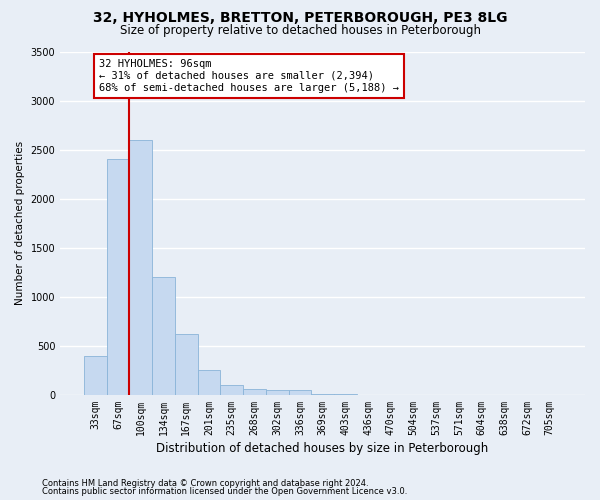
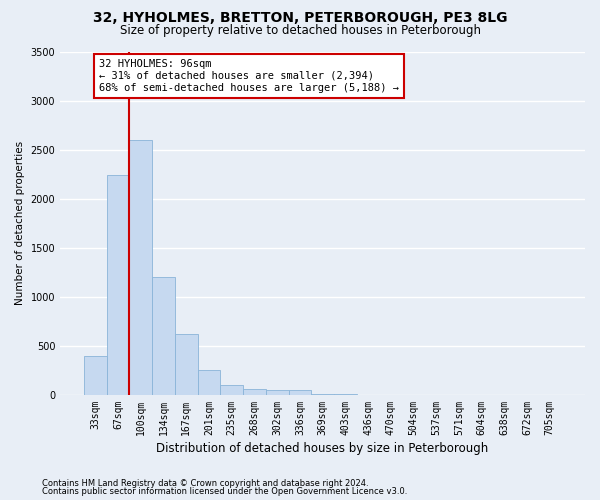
67sqm: 2400 -> 2240
